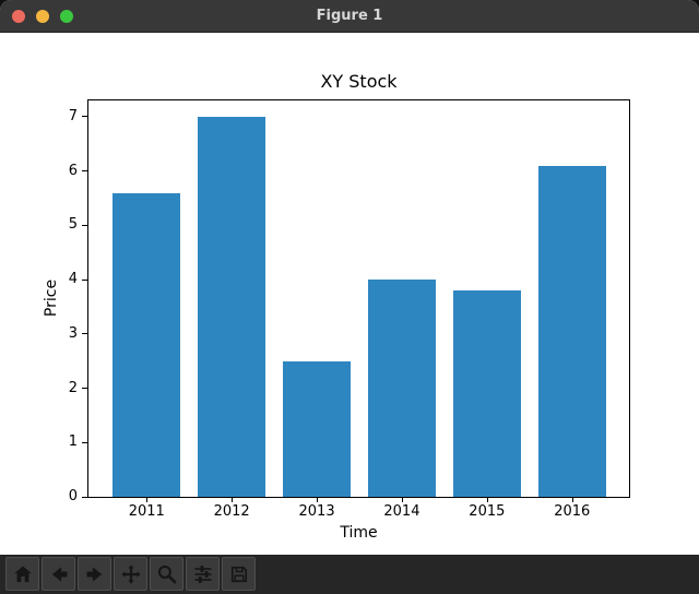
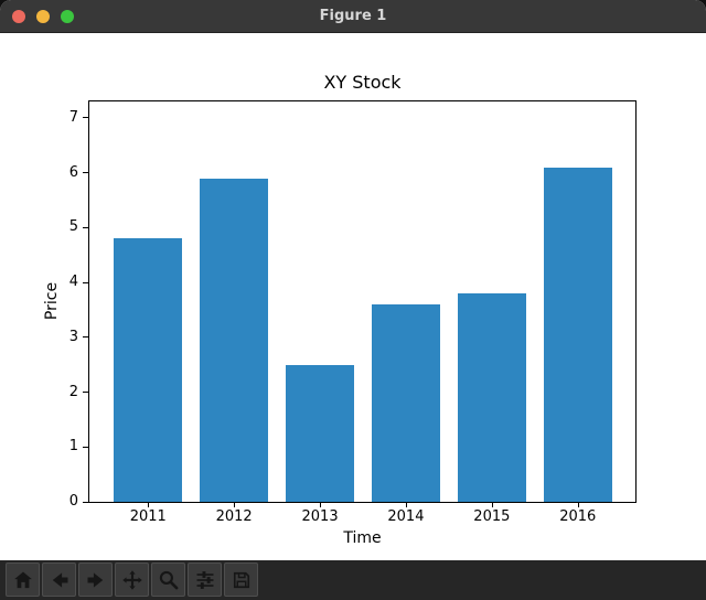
2011: 5.6 -> 4.8
2012: 7.0 -> 5.9
2014: 4.0 -> 3.6
